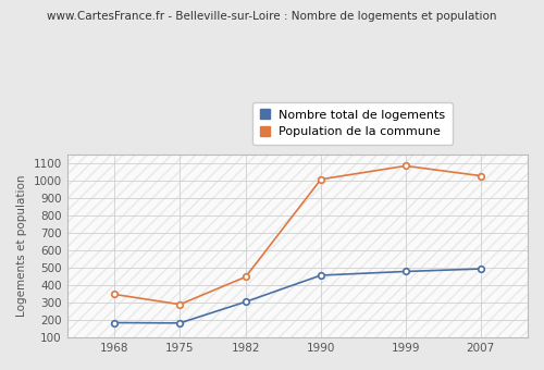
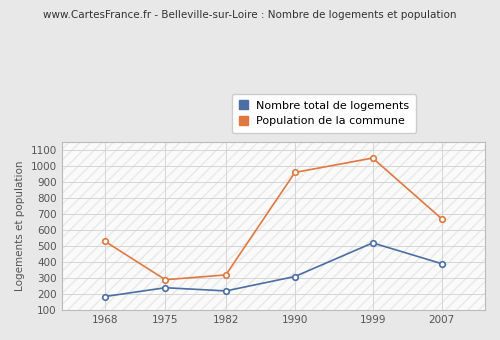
Population de la commune/1968: 350 -> 530
Nombre total de logements/1975: 180 -> 240
Nombre total de logements/1982: 300 -> 220
Population de la commune/1982: 450 -> 320
Nombre total de logements/1990: 460 -> 310
Population de la commune/1990: 1010 -> 960
Nombre total de logements/1999: 480 -> 520
Population de la commune/1999: 1080 -> 1050
Nombre total de logements/2007: 490 -> 390
Population de la commune/2007: 1030 -> 670
